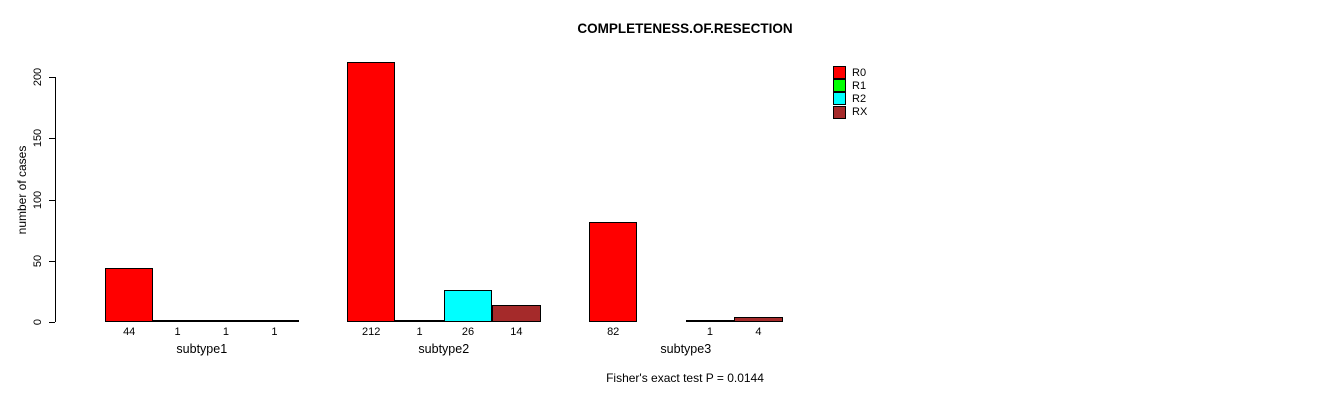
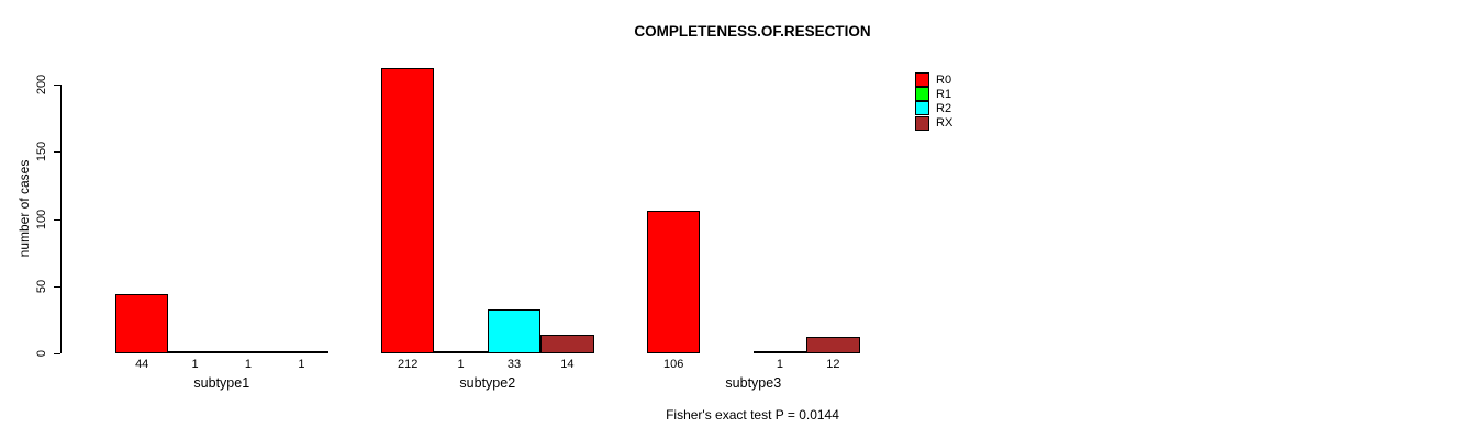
R2/subtype2: 26 -> 33
R0/subtype3: 82 -> 106
RX/subtype3: 4 -> 12
